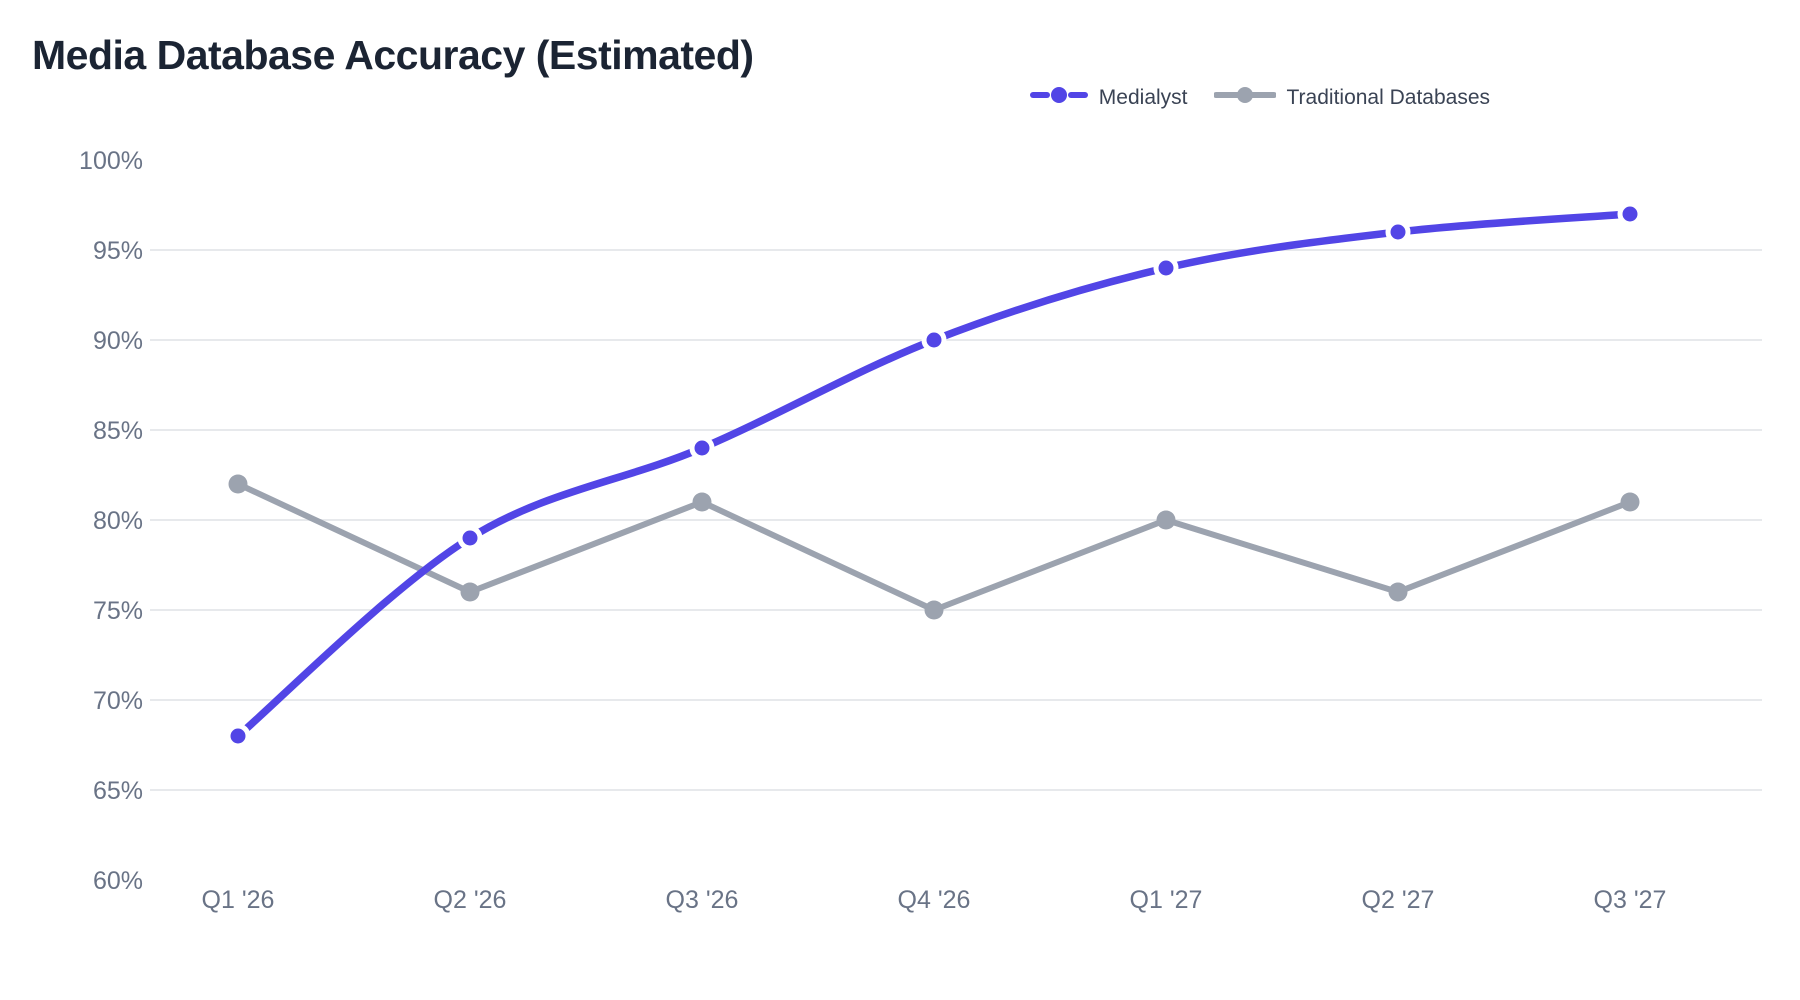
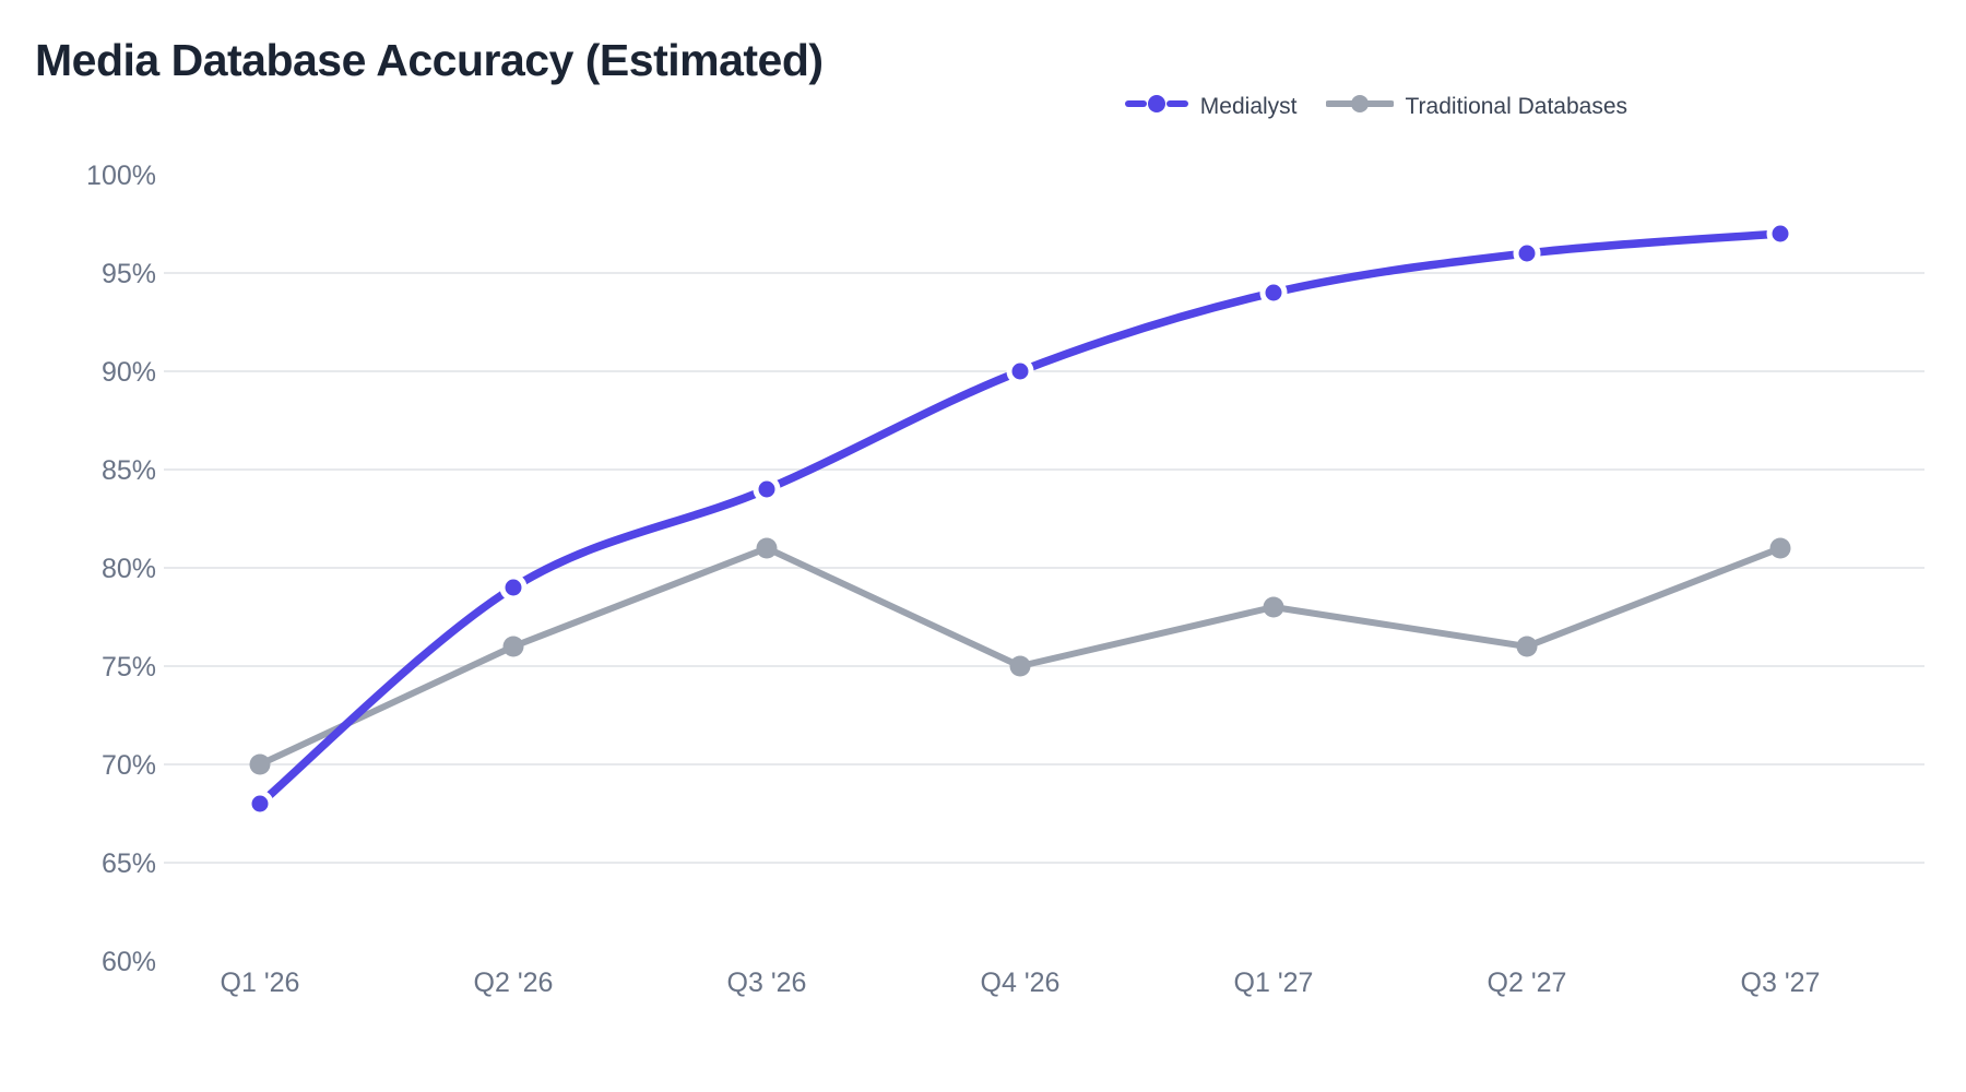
Traditional Databases/Q1 '26: 82% -> 70%
Traditional Databases/Q1 '27: 80% -> 78%
